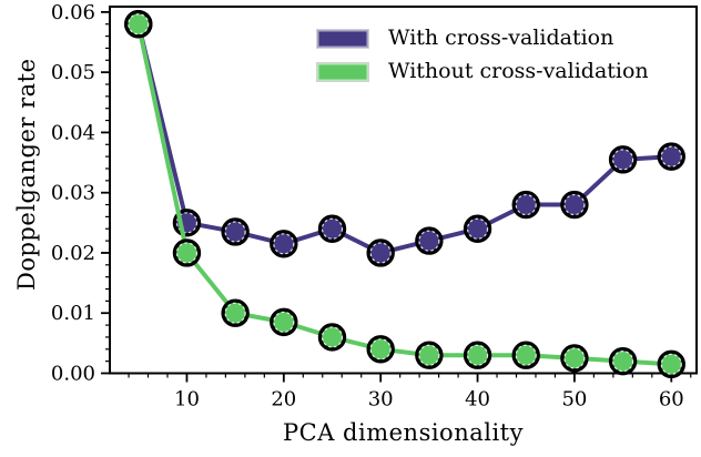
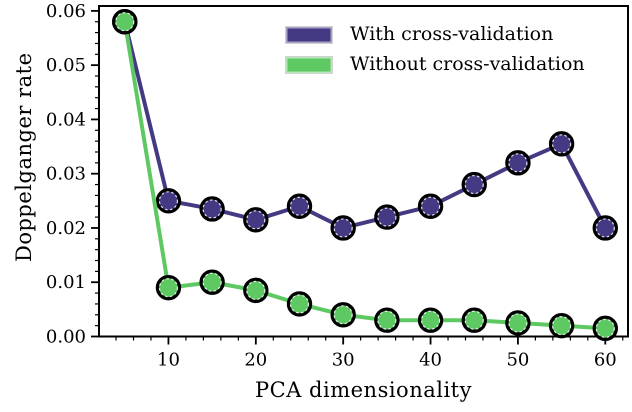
Without cross-validation/10: 0.020 -> 0.009
With cross-validation/50: 0.028 -> 0.032
With cross-validation/60: 0.036 -> 0.020
